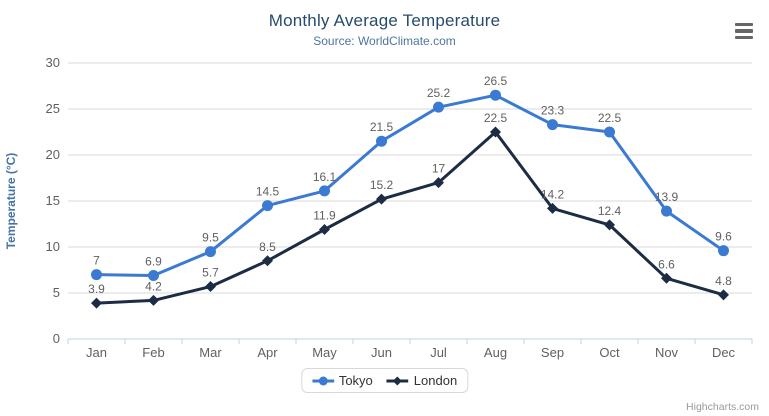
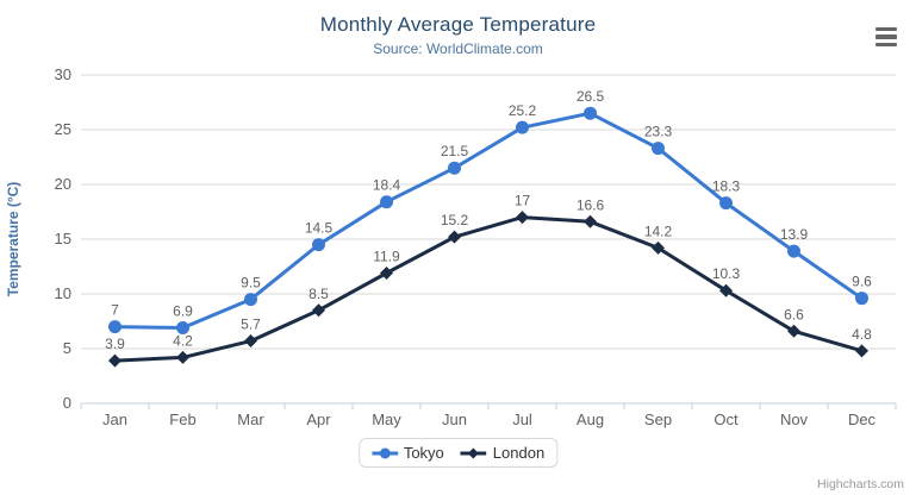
Tokyo/May: 16.1 -> 18.4
London/Aug: 22.5 -> 16.6
Tokyo/Oct: 22.5 -> 18.3
London/Oct: 12.4 -> 10.3
